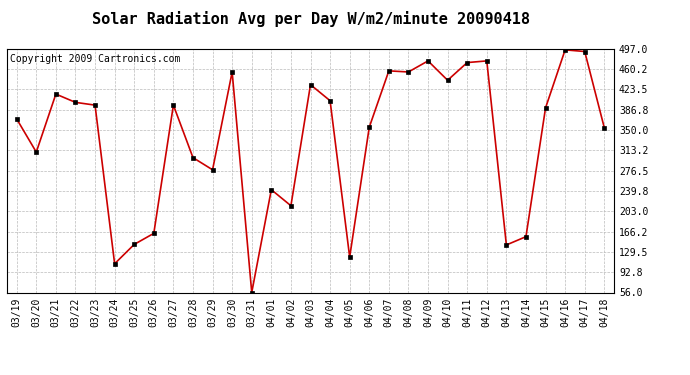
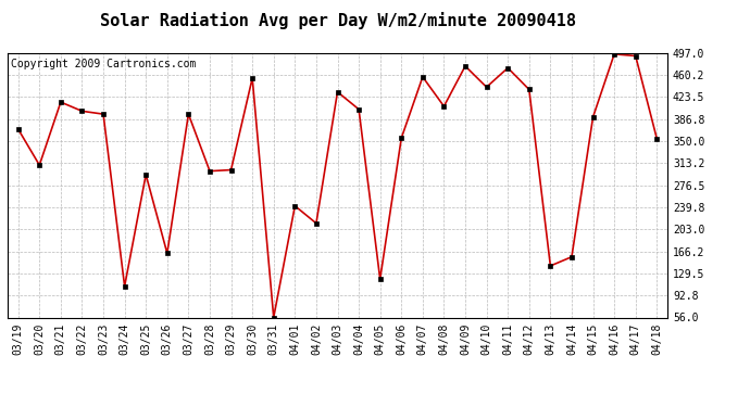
03/25: 143 -> 294
03/29: 278 -> 302
04/08: 455 -> 408
04/12: 475 -> 436
